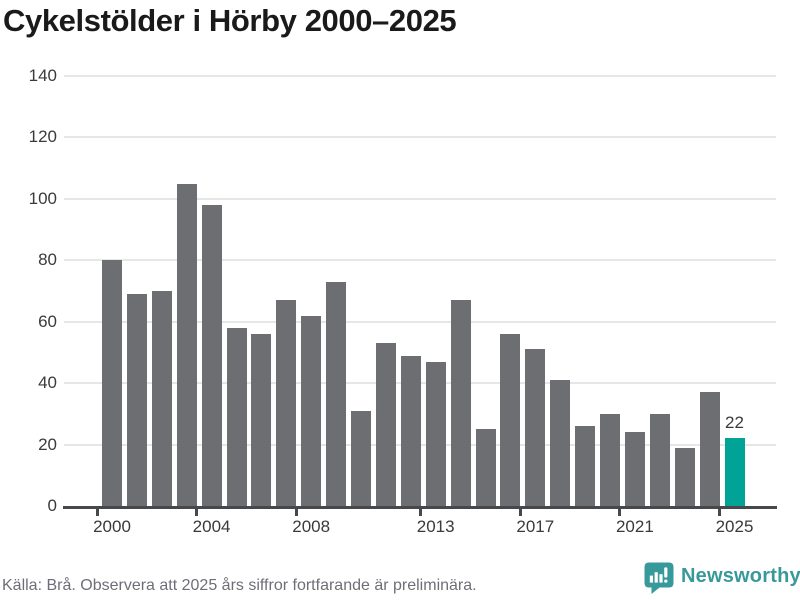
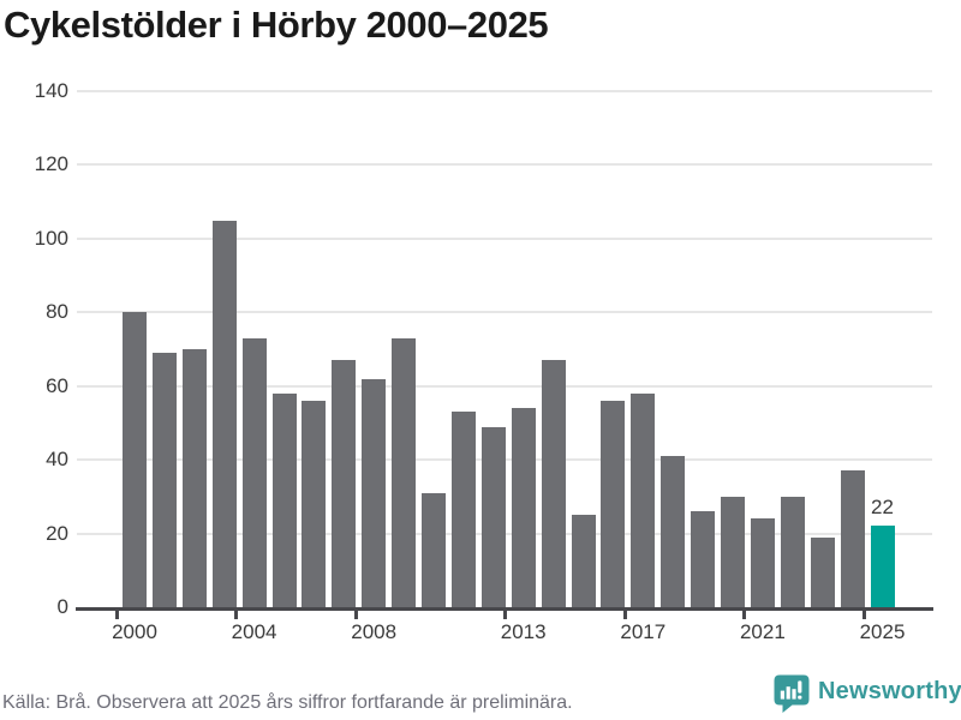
2004: 98 -> 73
2013: 47 -> 54
2017: 51 -> 58
